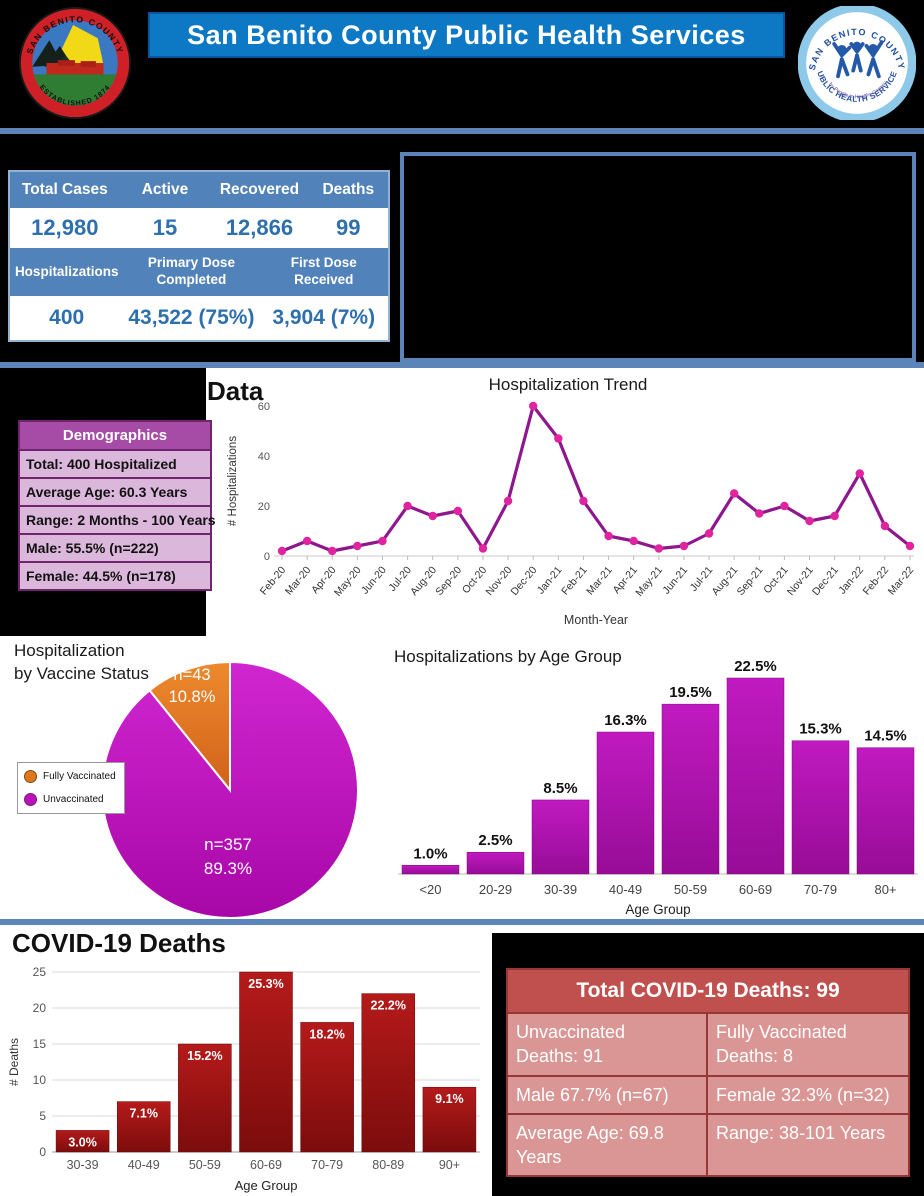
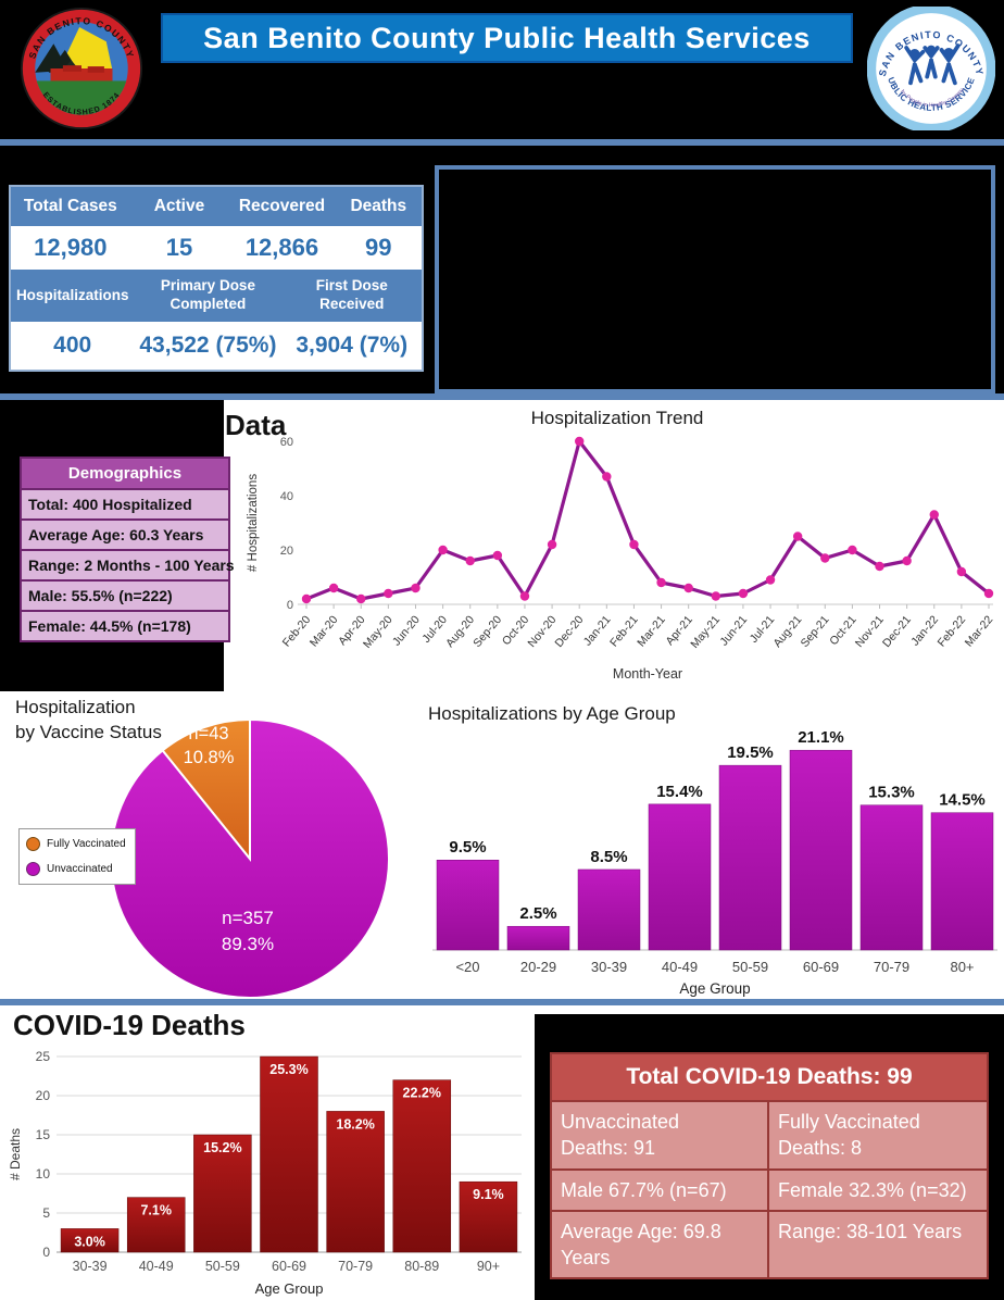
Hospitalizations by Age Group/<20: 1.0% -> 9.5%
Hospitalizations by Age Group/40-49: 16.3% -> 15.4%
Hospitalizations by Age Group/60-69: 22.5% -> 21.1%
